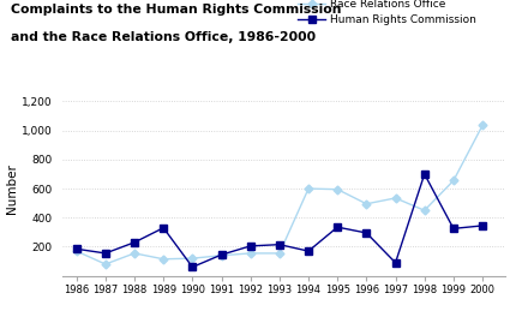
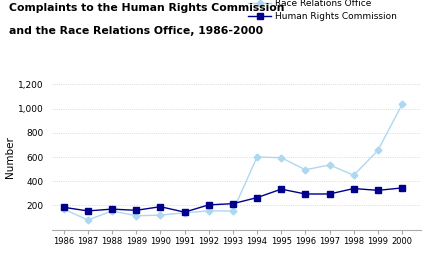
Human Rights Commission/1988: 230 -> 170
Human Rights Commission/1989: 330 -> 160
Human Rights Commission/1990: 60 -> 190
Human Rights Commission/1994: 170 -> 260
Human Rights Commission/1997: 90 -> 300
Human Rights Commission/1998: 700 -> 340
